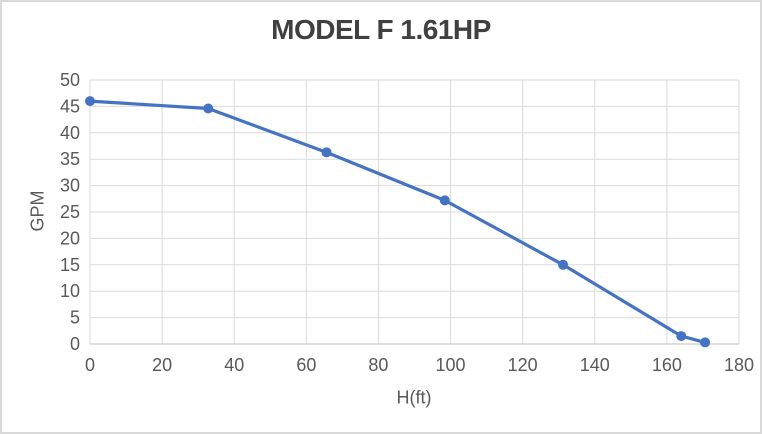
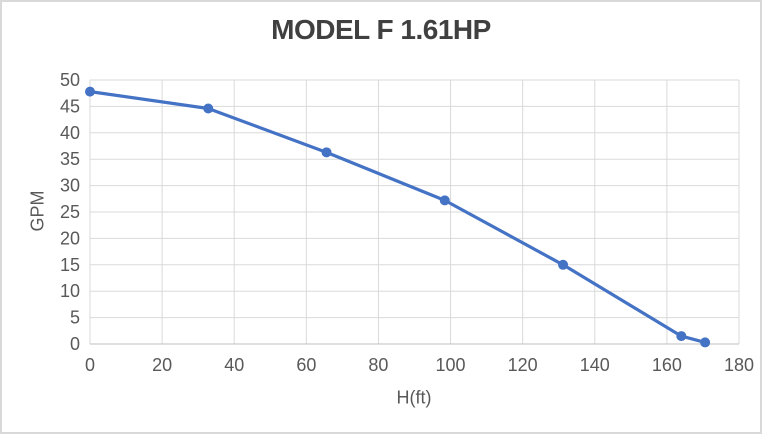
0: 46 -> 48
